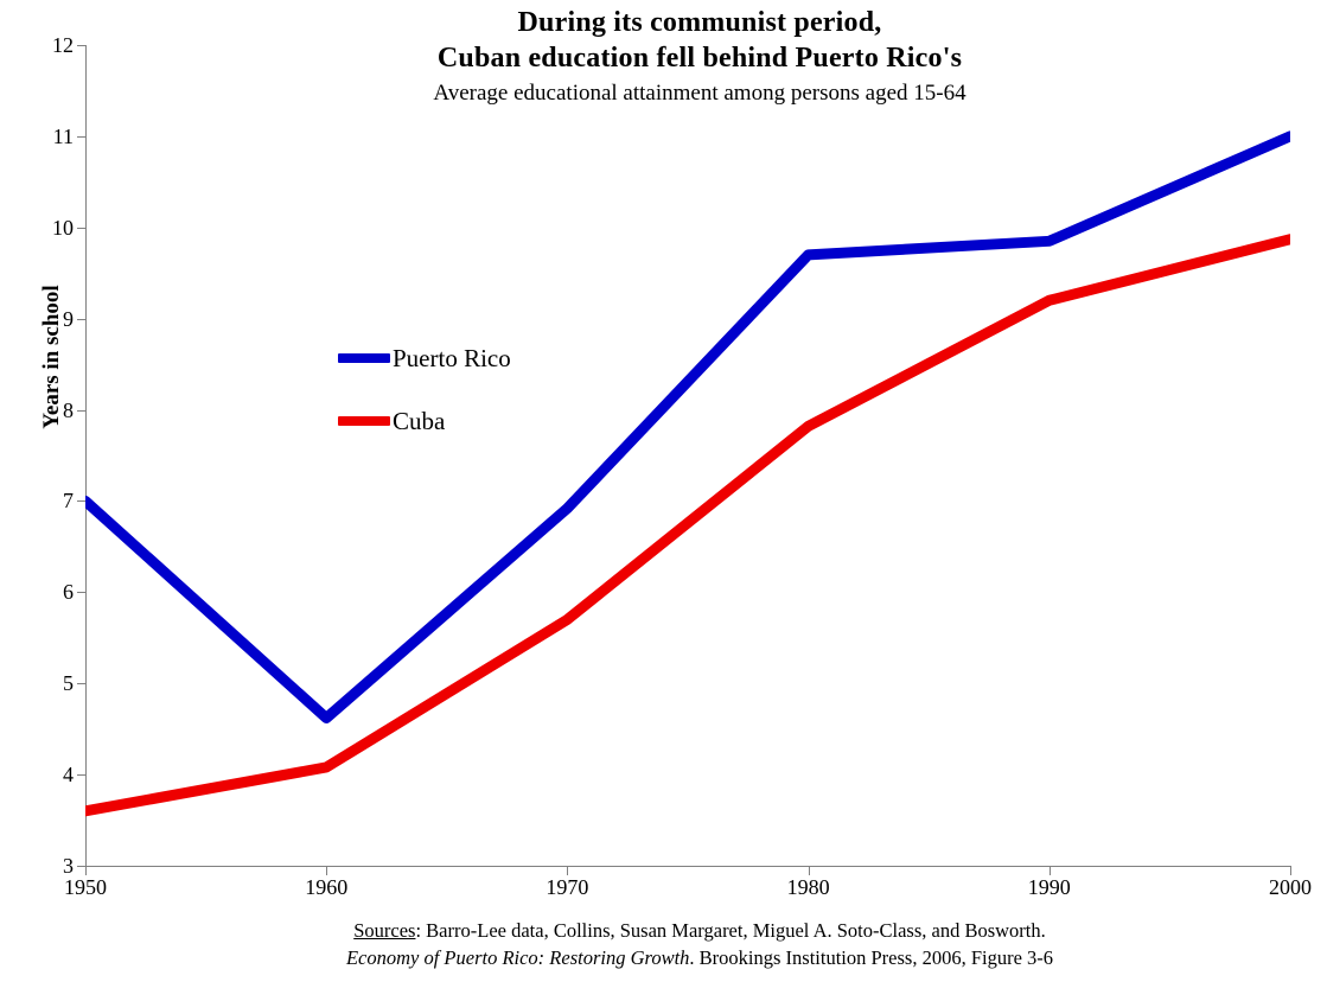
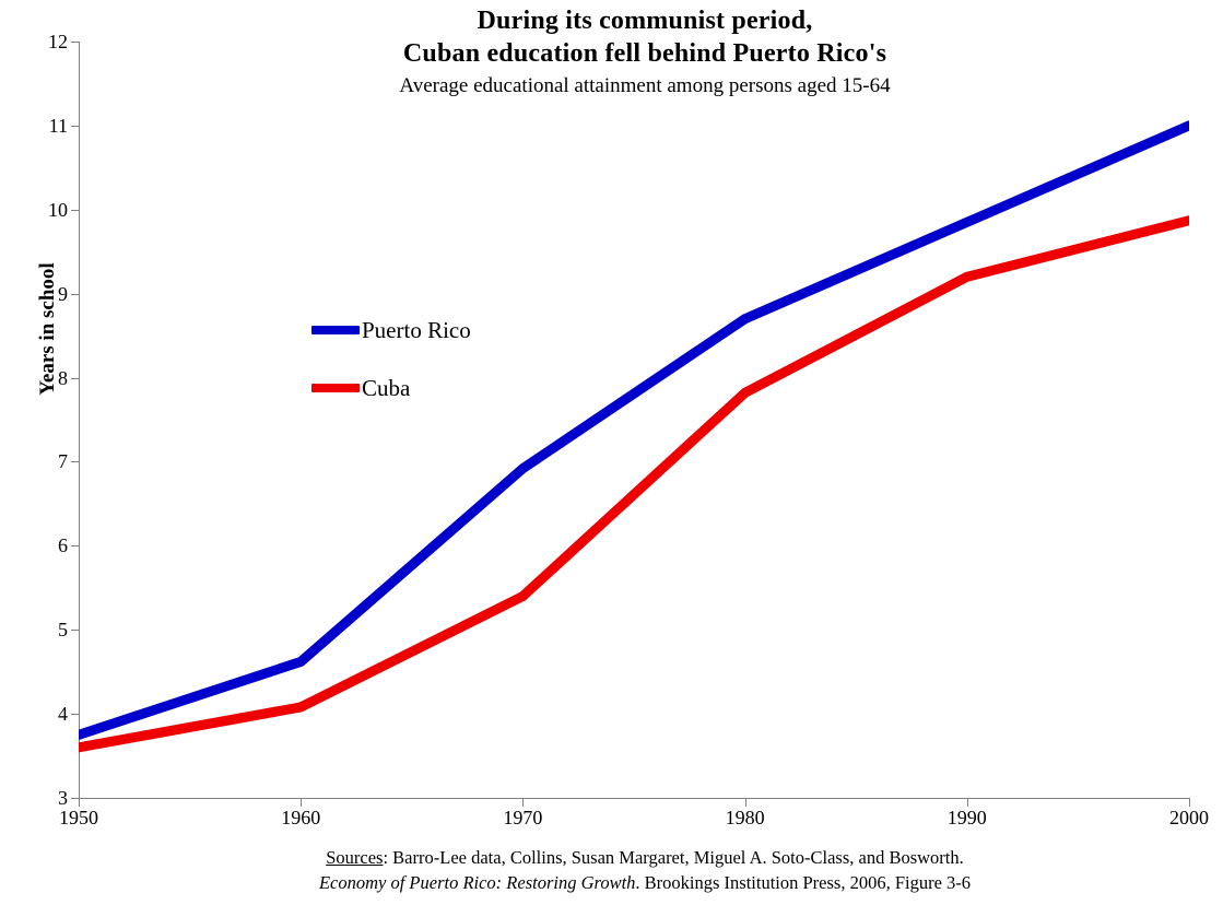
Puerto Rico/1950: 7.0 -> 3.8
Cuba/1970: 5.7 -> 5.4
Puerto Rico/1980: 9.7 -> 8.7
